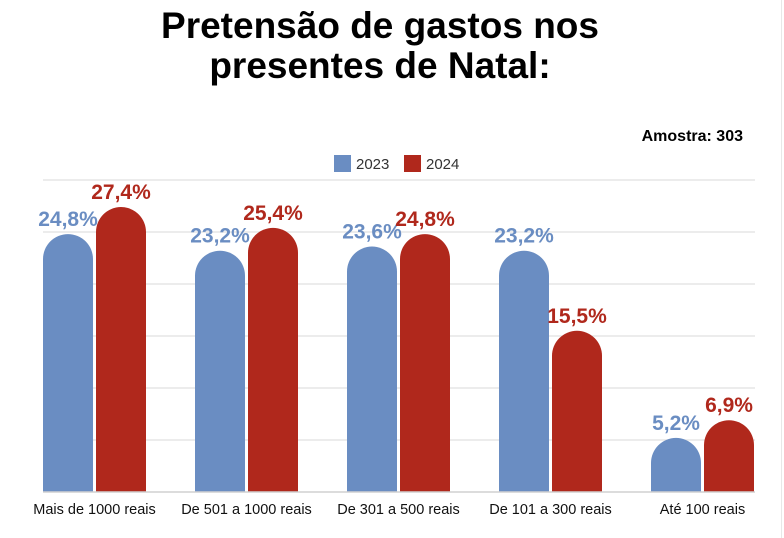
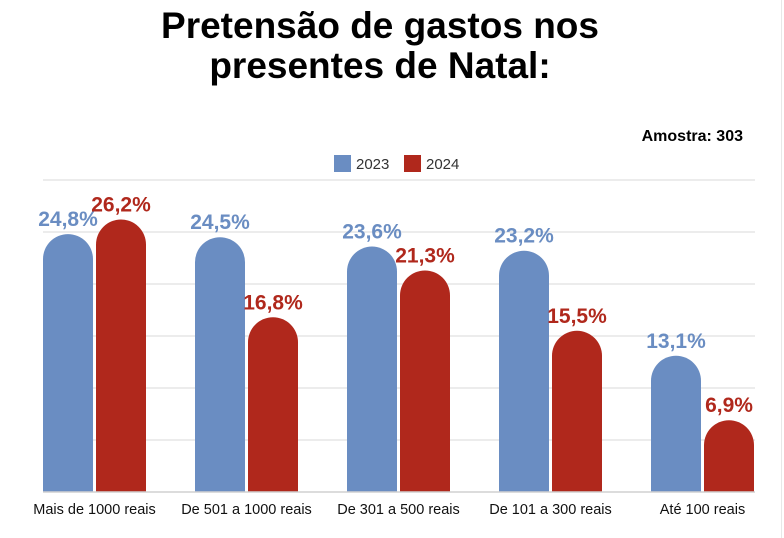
2024/Mais de 1000 reais: 27,4% -> 26,2%
2023/De 501 a 1000 reais: 23,2% -> 24,5%
2024/De 501 a 1000 reais: 25,4% -> 16,8%
2024/De 301 a 500 reais: 24,8% -> 21,3%
2023/Até 100 reais: 5,2% -> 13,1%
